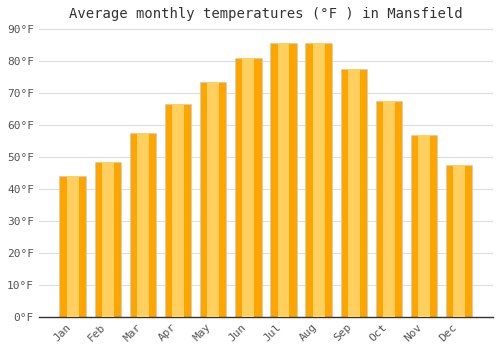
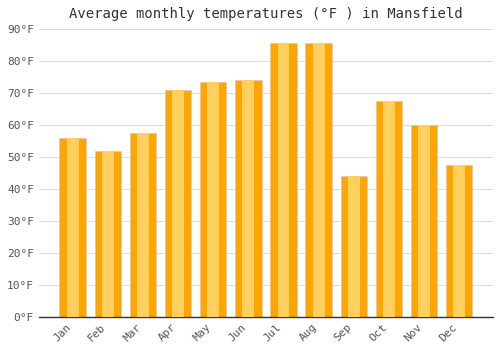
Jan: 44.0°F -> 56.0°F
Feb: 48.5°F -> 52.0°F
Apr: 66.5°F -> 71.0°F
Jun: 81.0°F -> 74.0°F
Sep: 77.5°F -> 44.0°F
Nov: 57.0°F -> 60.0°F
